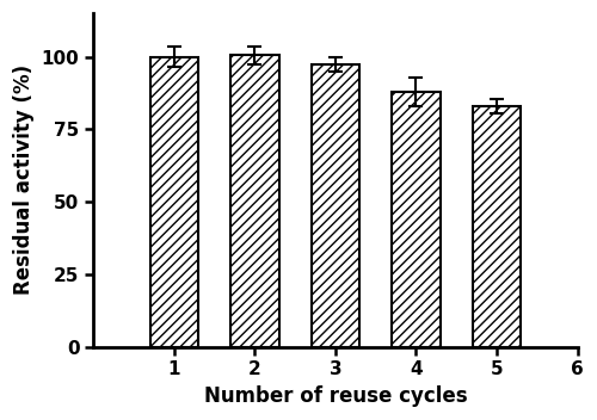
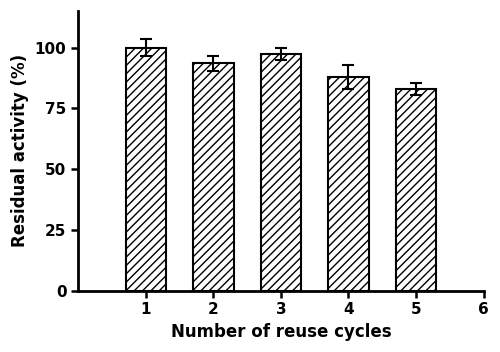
2: 100.5 -> 93.5
